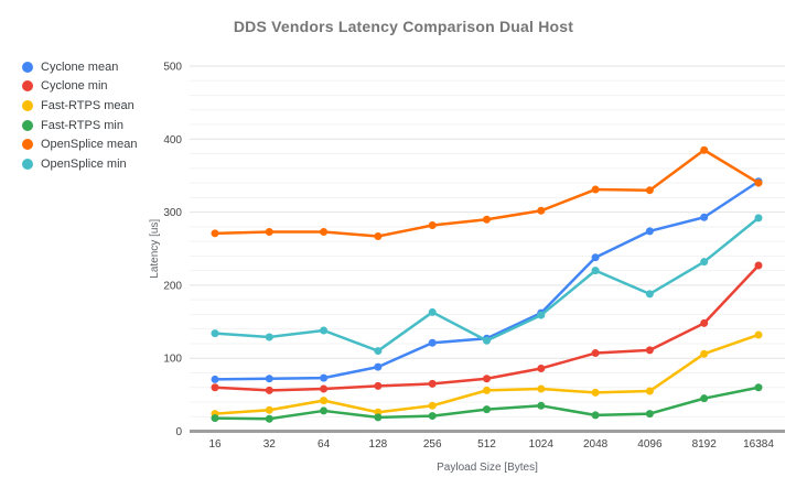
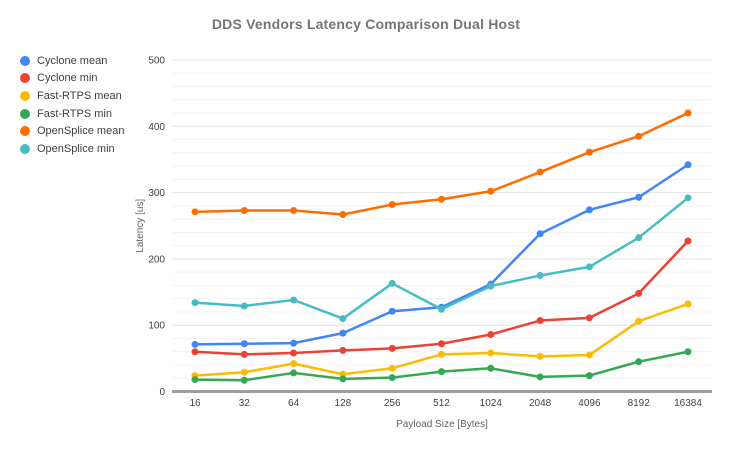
OpenSplice min/2048: 220 -> 180
OpenSplice mean/4096: 330 -> 360
OpenSplice mean/16384: 340 -> 420
